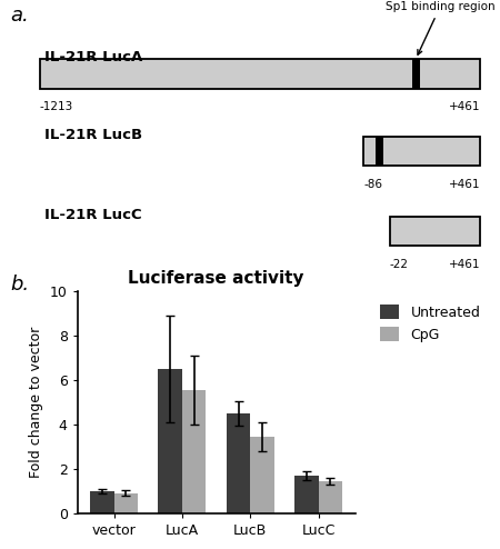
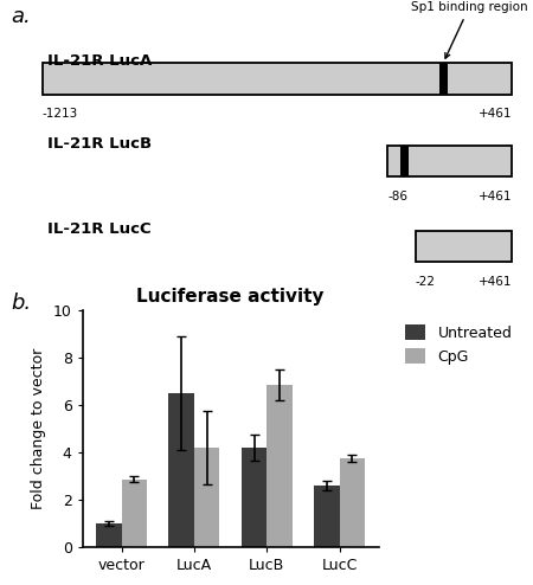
CpG/vector: 0.90 -> 2.85
CpG/LucA: 5.55 -> 4.20
Untreated/LucB: 4.5 -> 4.2
CpG/LucB: 3.45 -> 6.85
Untreated/LucC: 1.7 -> 2.6
CpG/LucC: 1.45 -> 3.75
